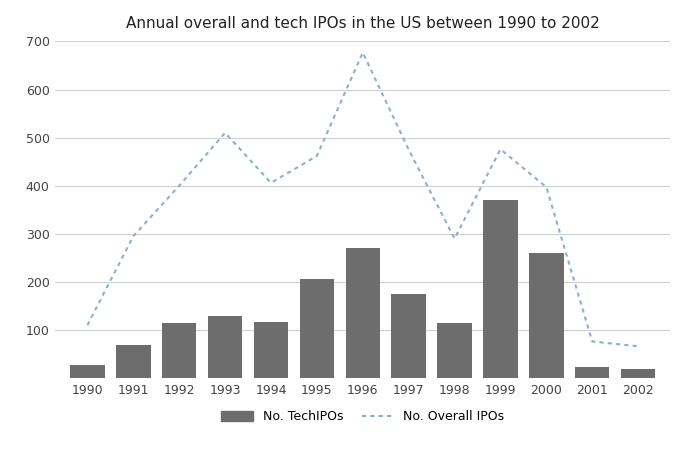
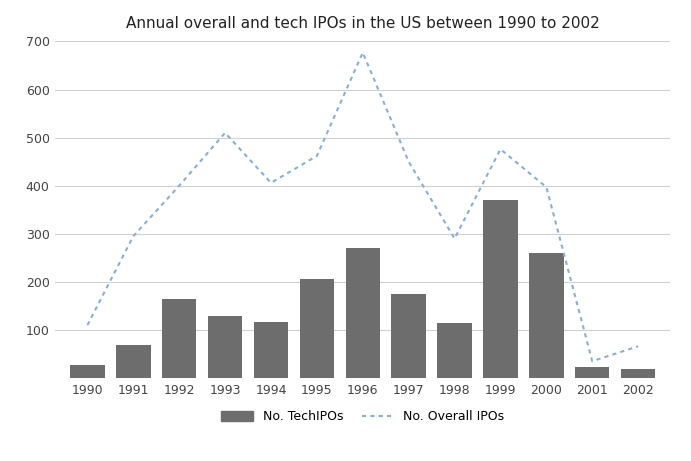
No. TechIPOs/1992: 115 -> 165
No. Overall IPOs/1997: 475 -> 450
No. Overall IPOs/2001: 76 -> 35
